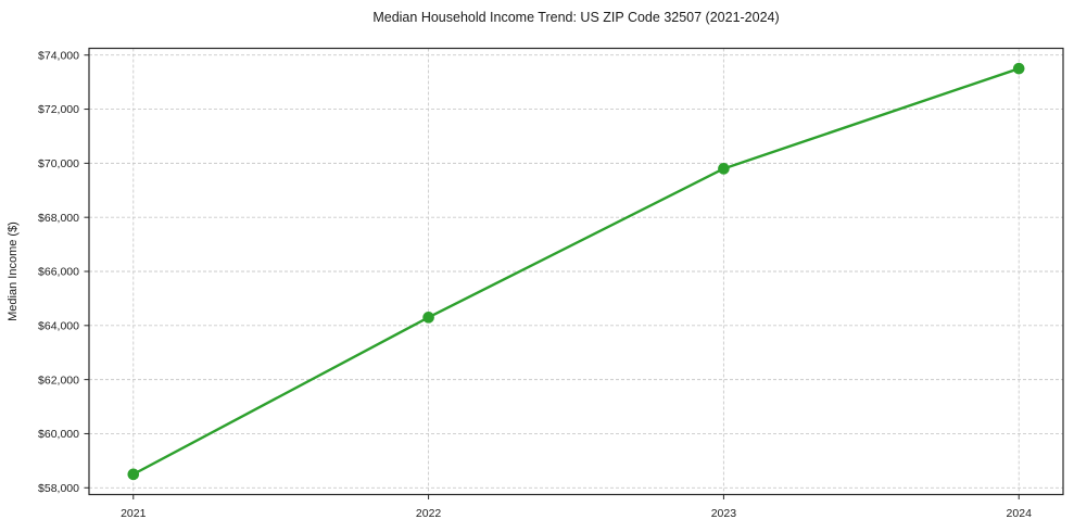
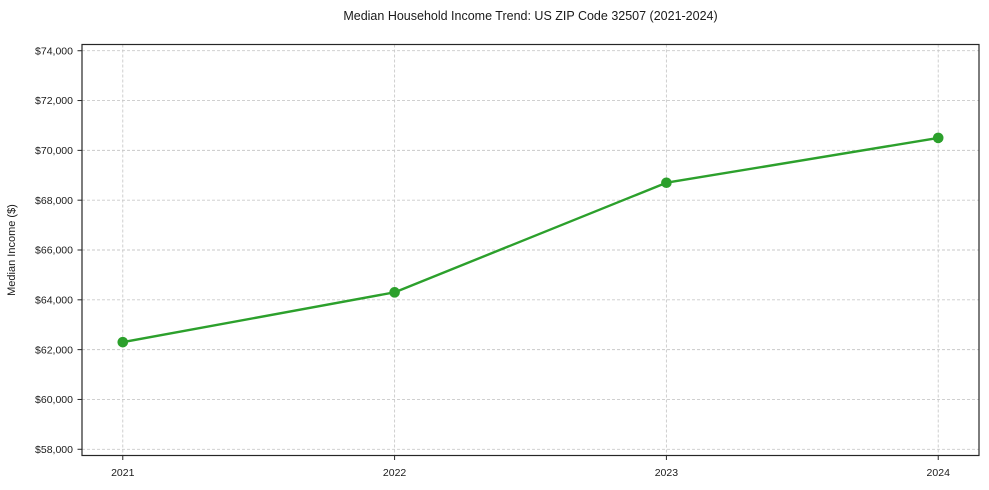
2021: $58500 -> $62300
2023: $69800 -> $68700
2024: $73500 -> $70500
